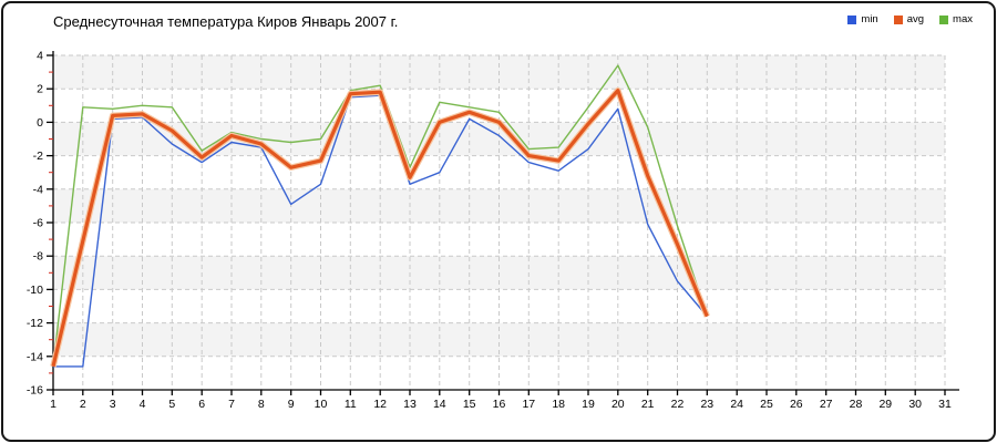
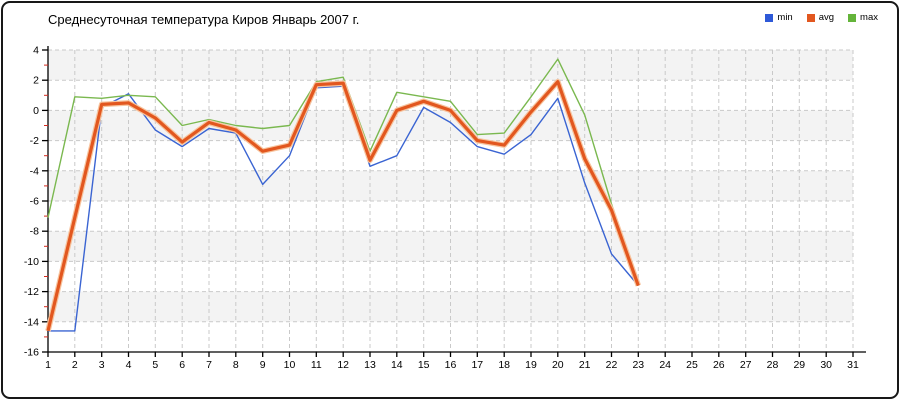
max/1: -14.6 -> -7.1
min/4: 0.3 -> 1.1
max/6: -1.7 -> -1.0
min/10: -3.7 -> -3.0
min/21: -6.1 -> -4.8
avg/22: -7.3 -> -6.6
